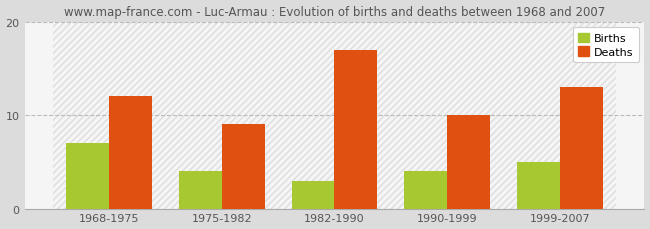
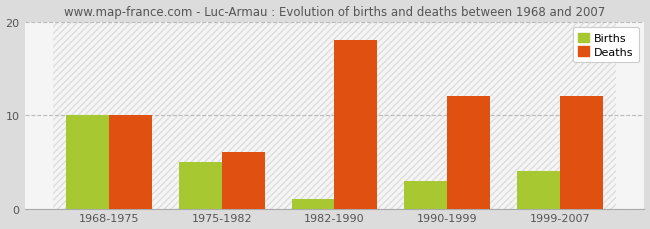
Births/1968-1975: 7 -> 10
Deaths/1968-1975: 12 -> 10
Births/1975-1982: 4 -> 5
Deaths/1975-1982: 9 -> 6
Births/1982-1990: 3 -> 1
Deaths/1982-1990: 17 -> 18
Births/1990-1999: 4 -> 3
Deaths/1990-1999: 10 -> 12
Births/1999-2007: 5 -> 4
Deaths/1999-2007: 13 -> 12
